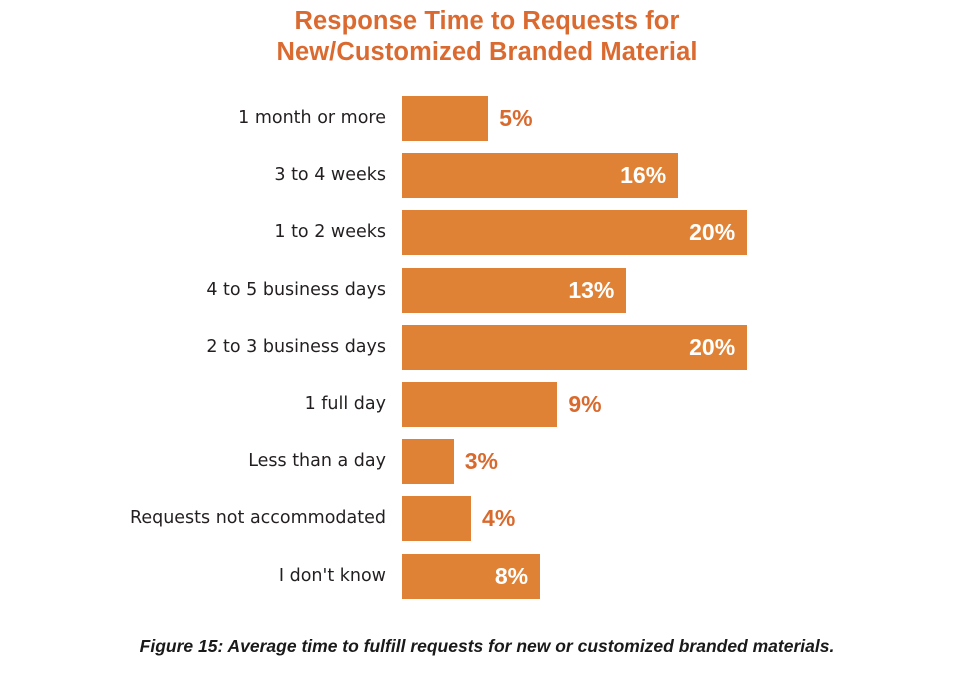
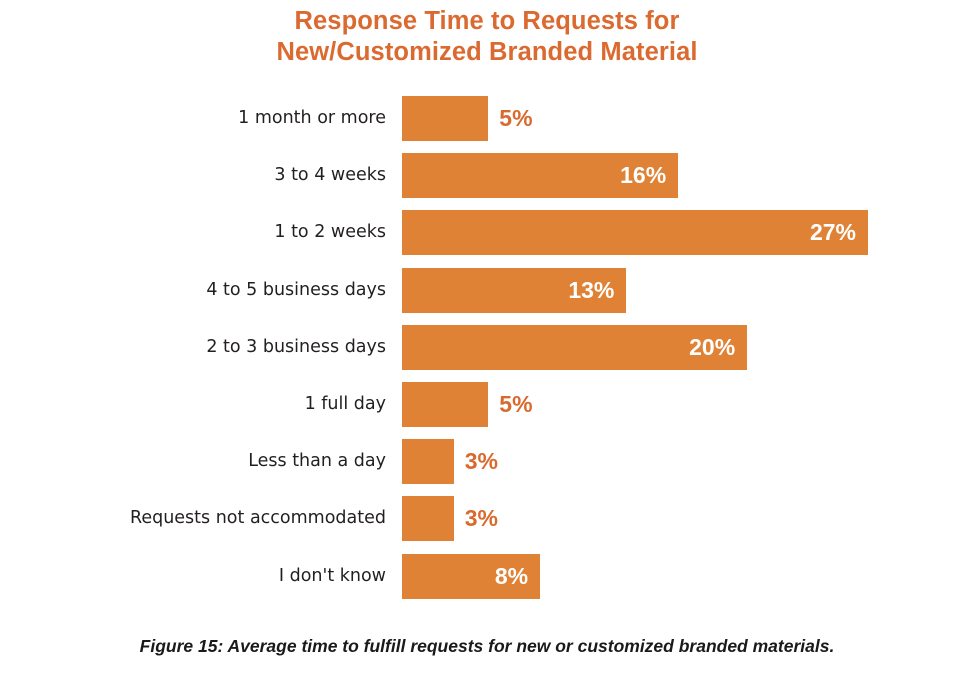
1 to 2 weeks: 20% -> 27%
1 full day: 9% -> 5%
Requests not accommodated: 4% -> 3%
